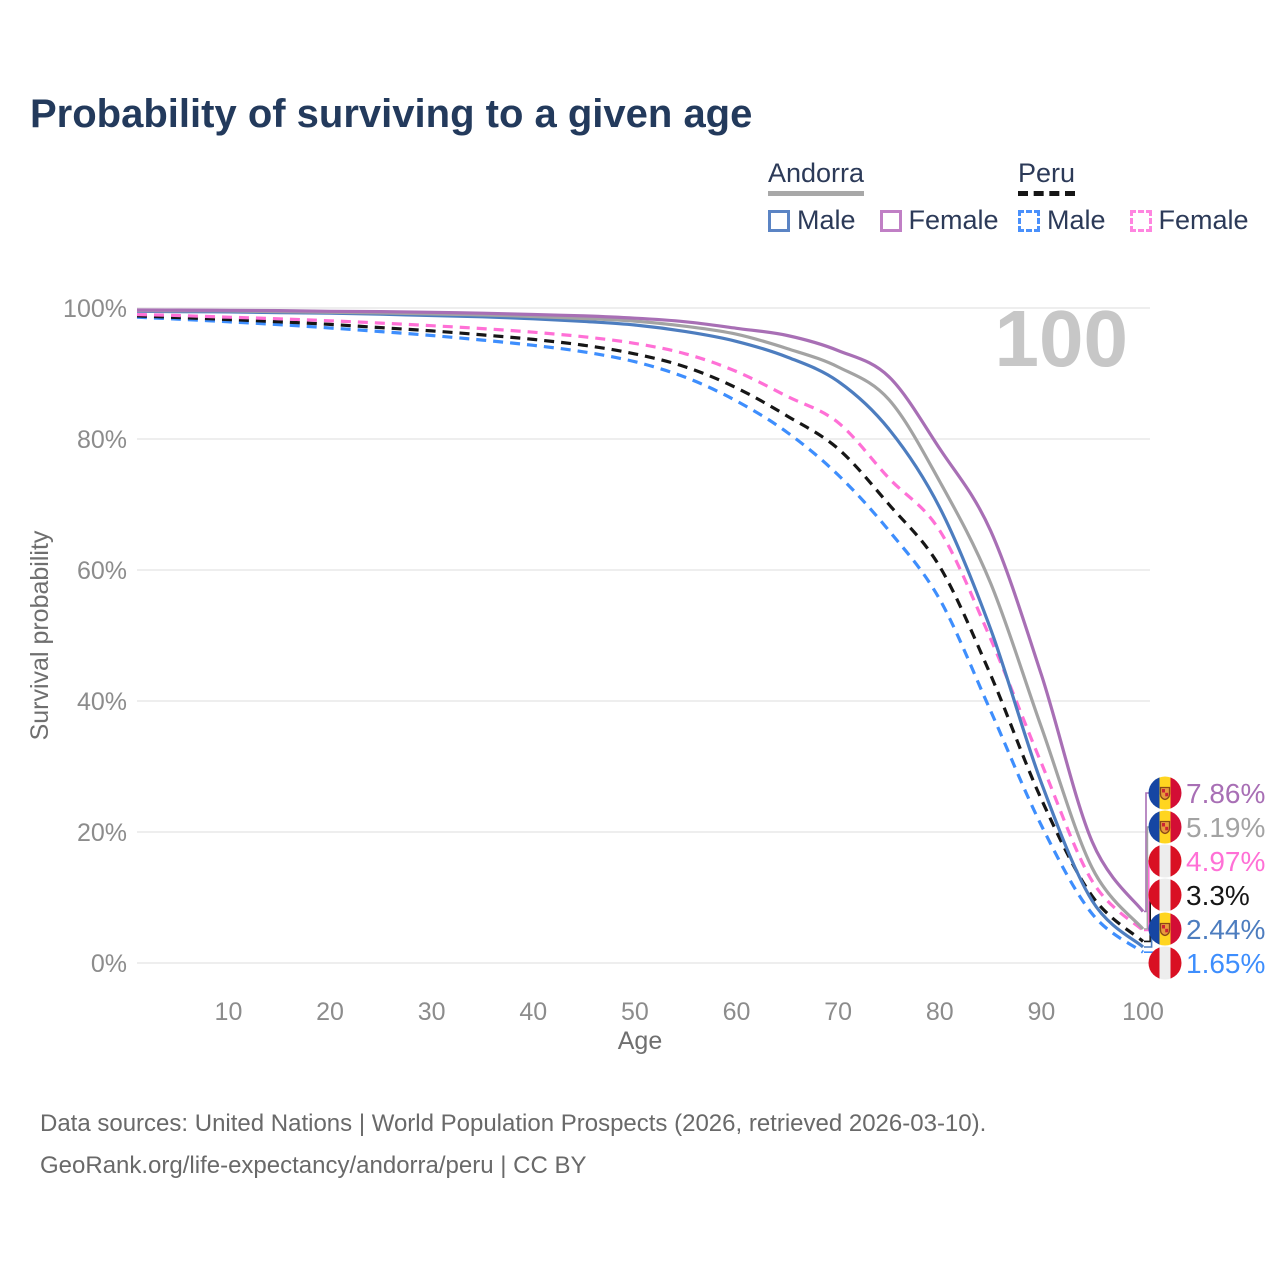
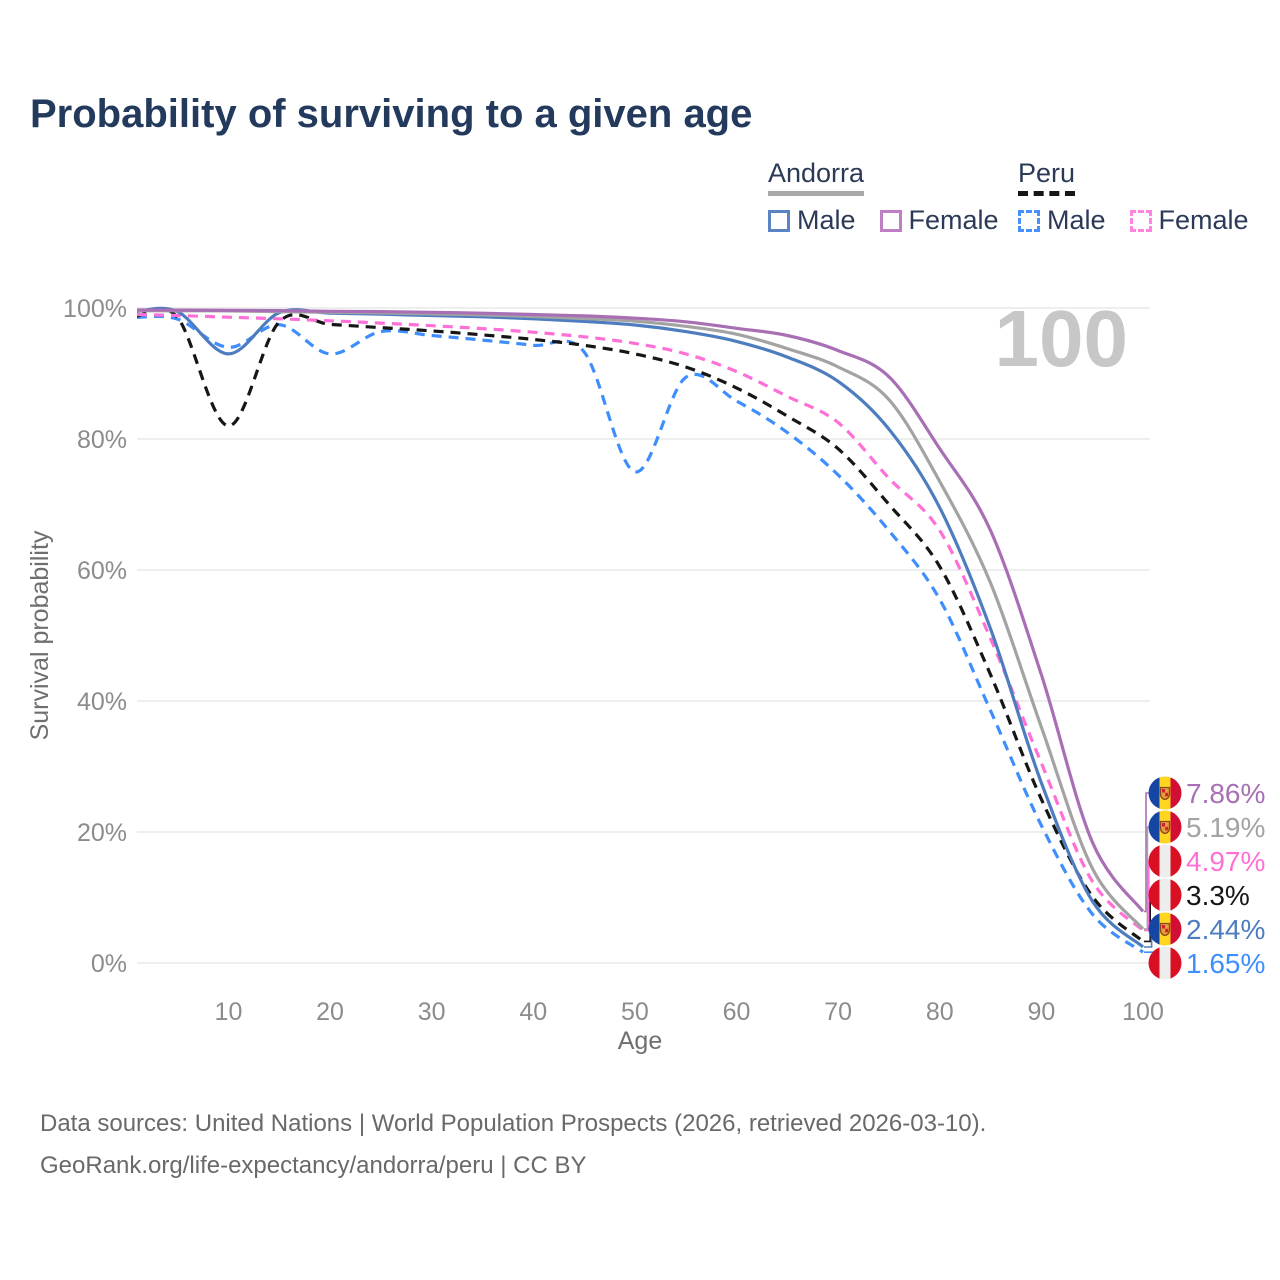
Peru Male/10: 98% -> 94%
Peru/10: 98% -> 82%
Andorra Male/10: 99% -> 93%
Peru Male/20: 97% -> 93%
Peru Male/50: 92% -> 75%
